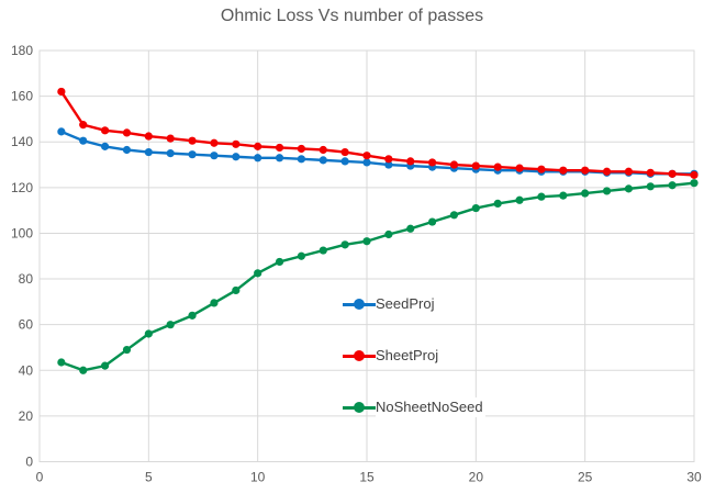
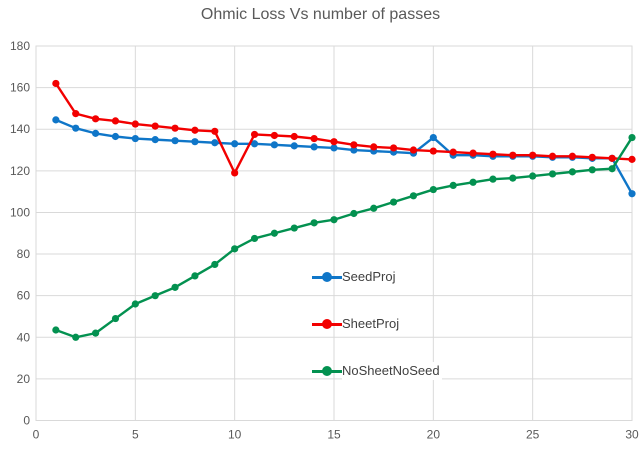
SheetProj/10: 138 -> 119
SeedProj/20: 128 -> 136
SeedProj/30: 126 -> 109
NoSheetNoSeed/30: 122 -> 136
